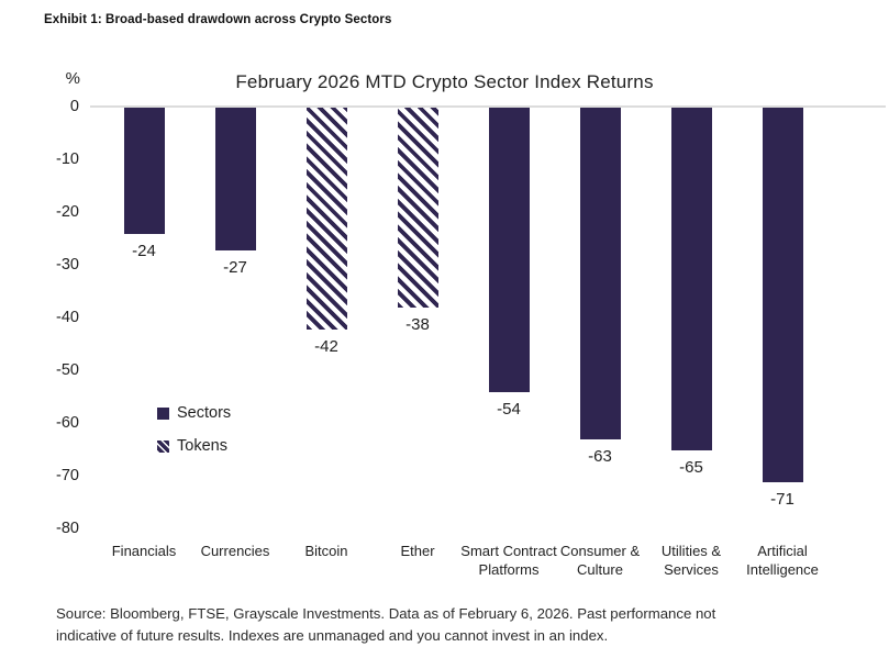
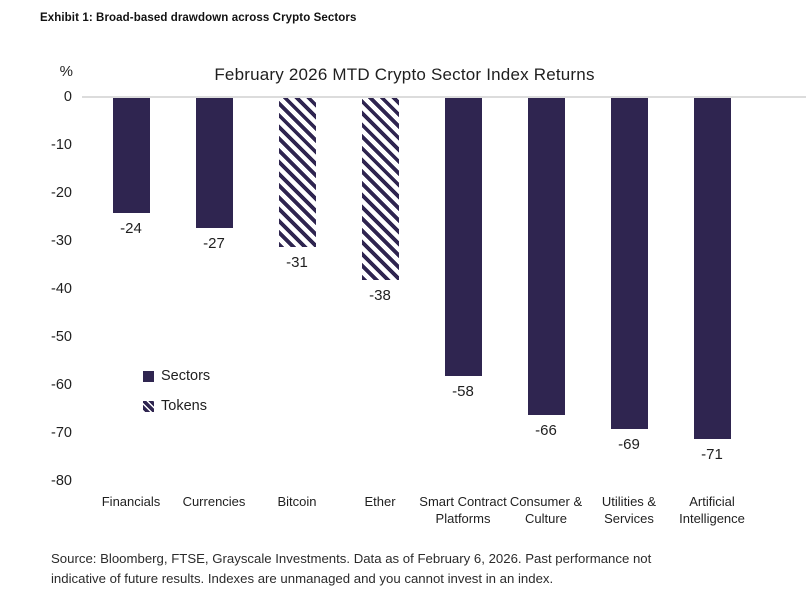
Bitcoin: -42 -> -31
Smart Contract Platforms: -54 -> -58
Consumer & Culture: -63 -> -66
Utilities & Services: -65 -> -69
